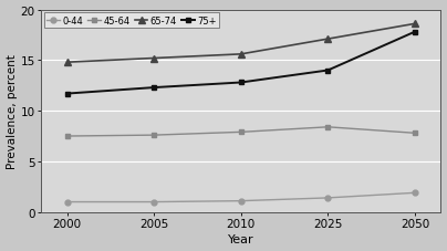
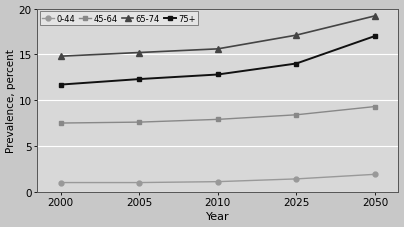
45-64/2050: 7.8 -> 9.3
65-74/2050: 18.6 -> 19.2
75+/2050: 17.8 -> 17.0
